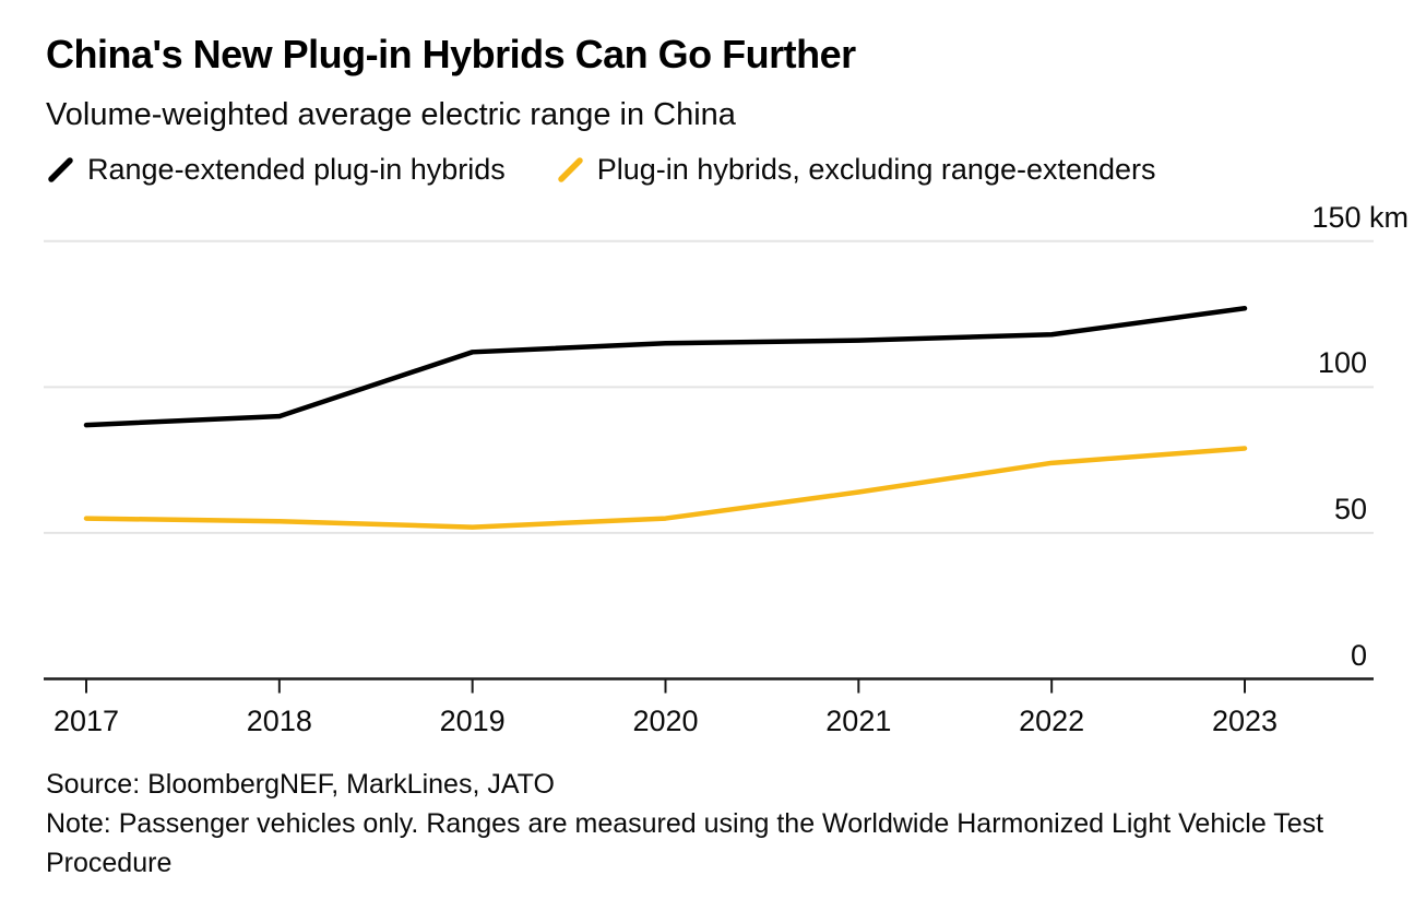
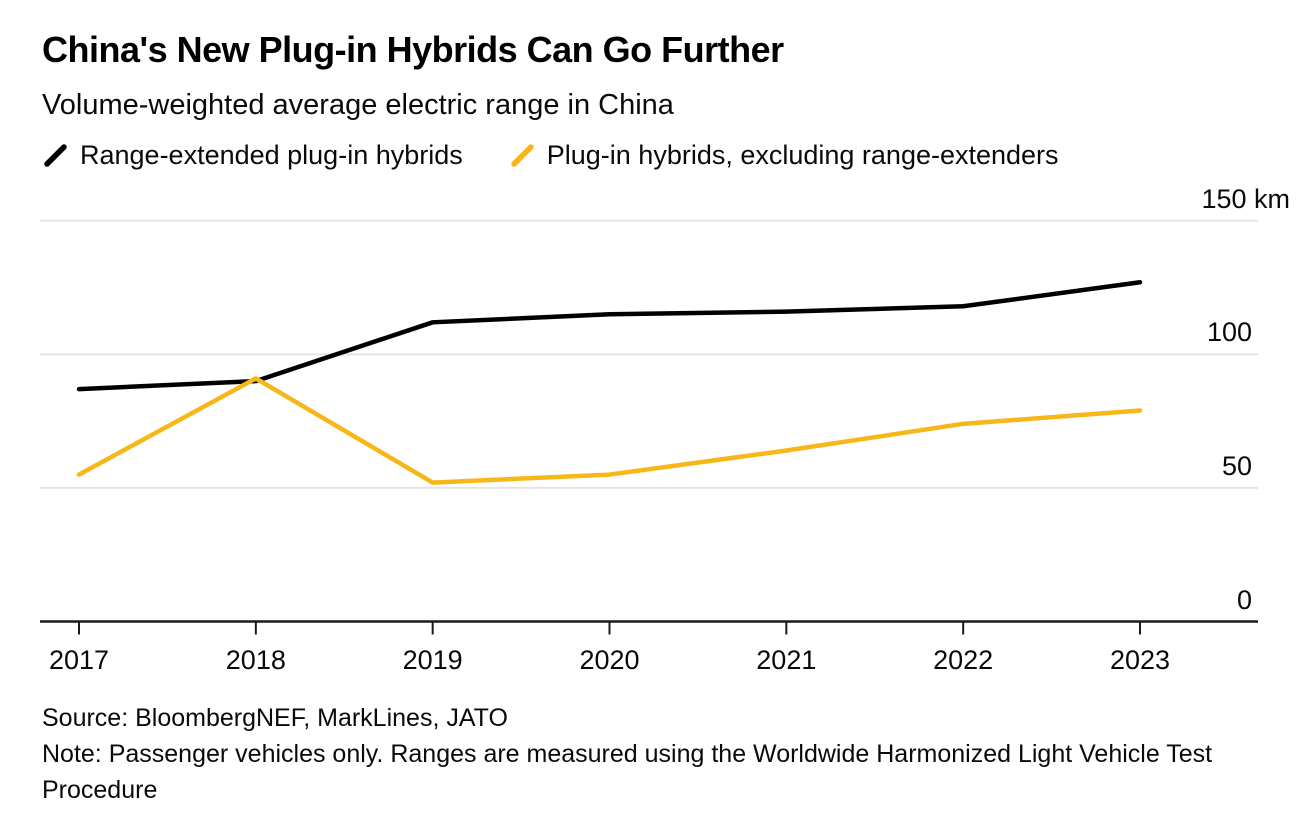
Plug-in hybrids, excluding range-extenders/2018: 54 -> 91
